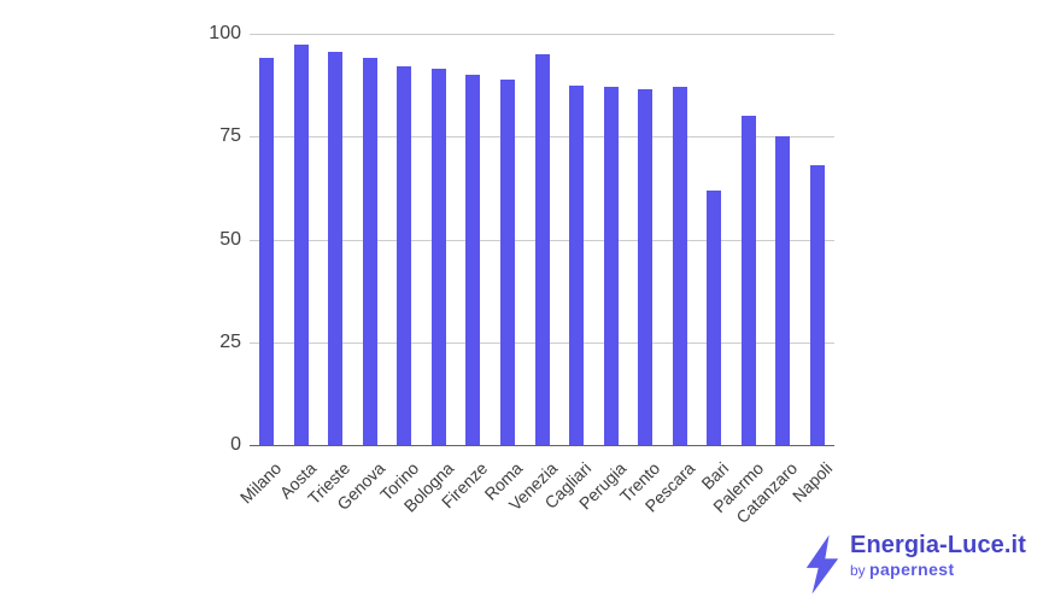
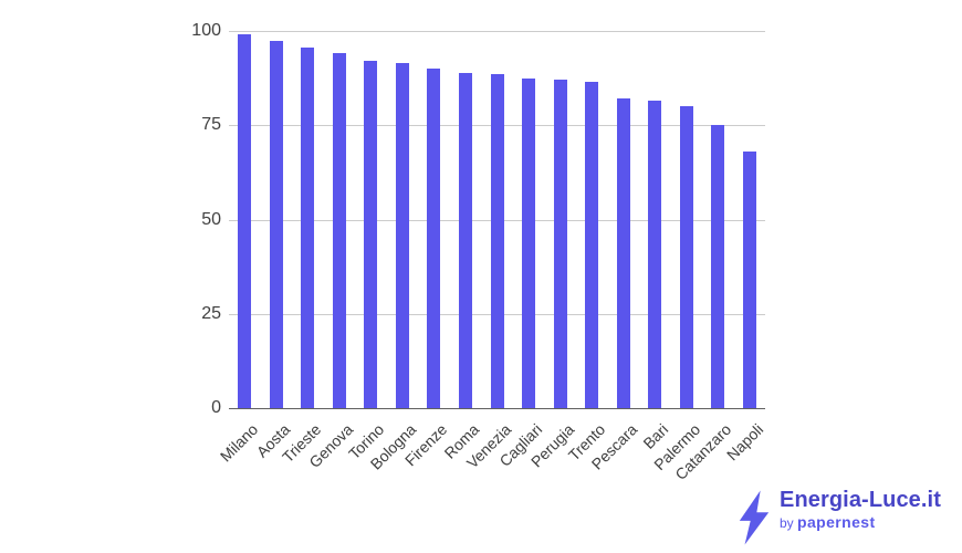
Milano: 94 -> 99
Venezia: 95 -> 88
Pescara: 87 -> 82
Bari: 62 -> 82
